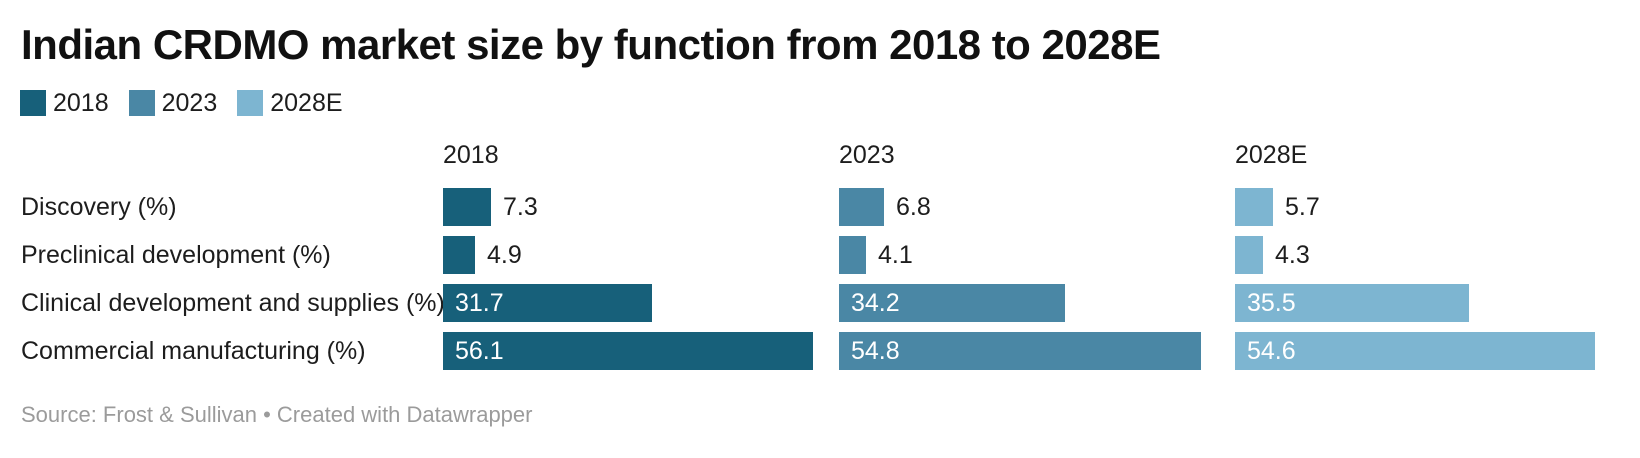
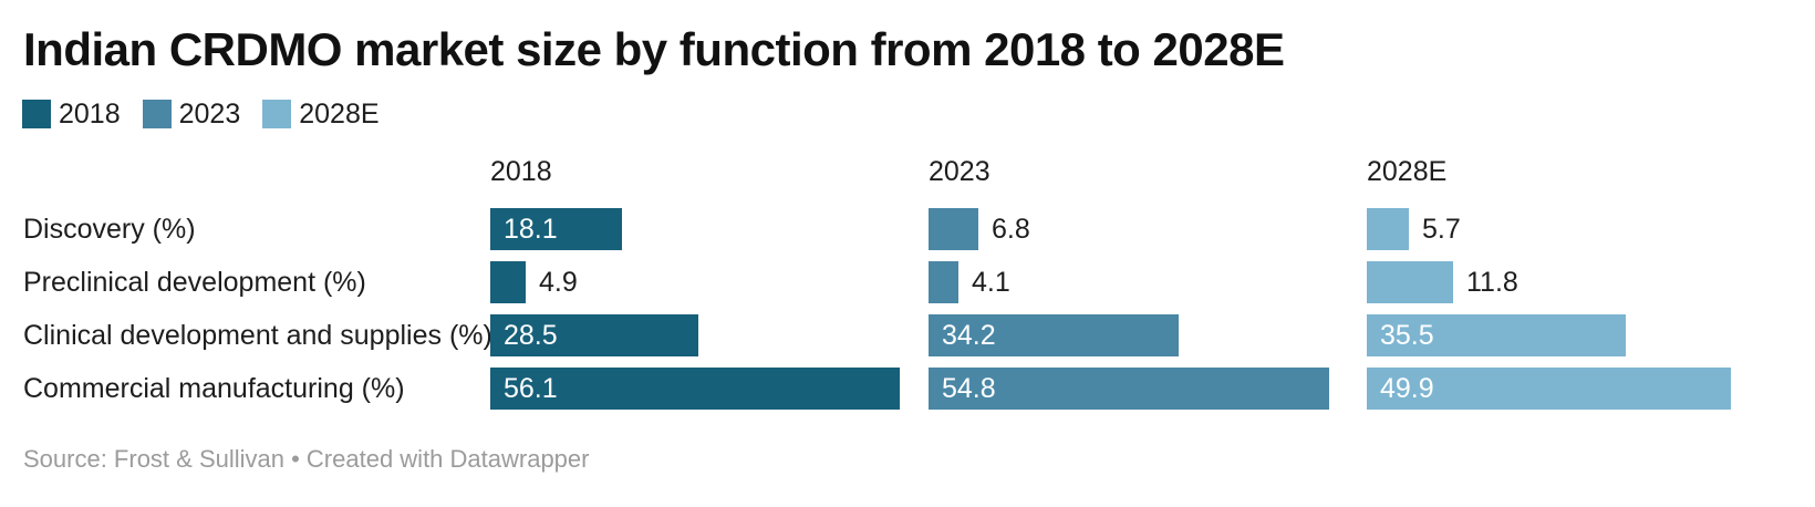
2018/Discovery (%): 7.3 -> 18.1
2028E/Preclinical development (%): 4.3 -> 11.8
2018/Clinical development and supplies (%): 31.7 -> 28.5
2028E/Commercial manufacturing (%): 54.6 -> 49.9
